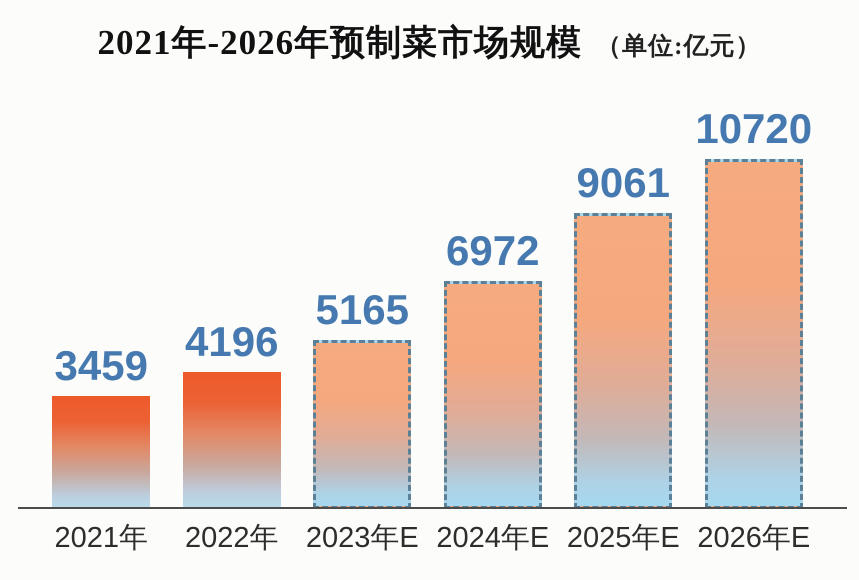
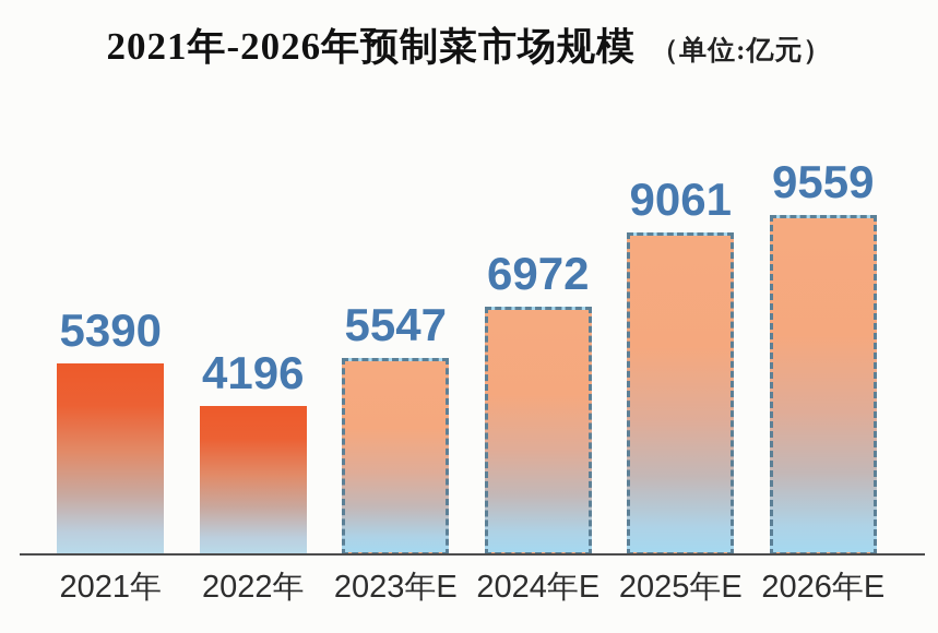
2021年: 3459 -> 5390
2023年E: 5165 -> 5547
2026年E: 10720 -> 9559
